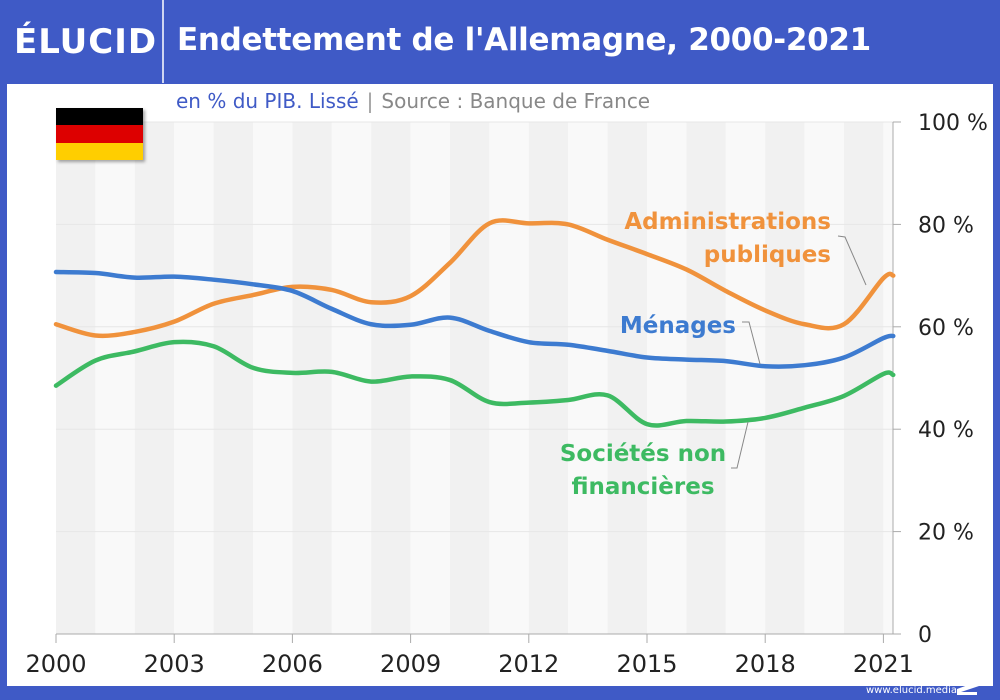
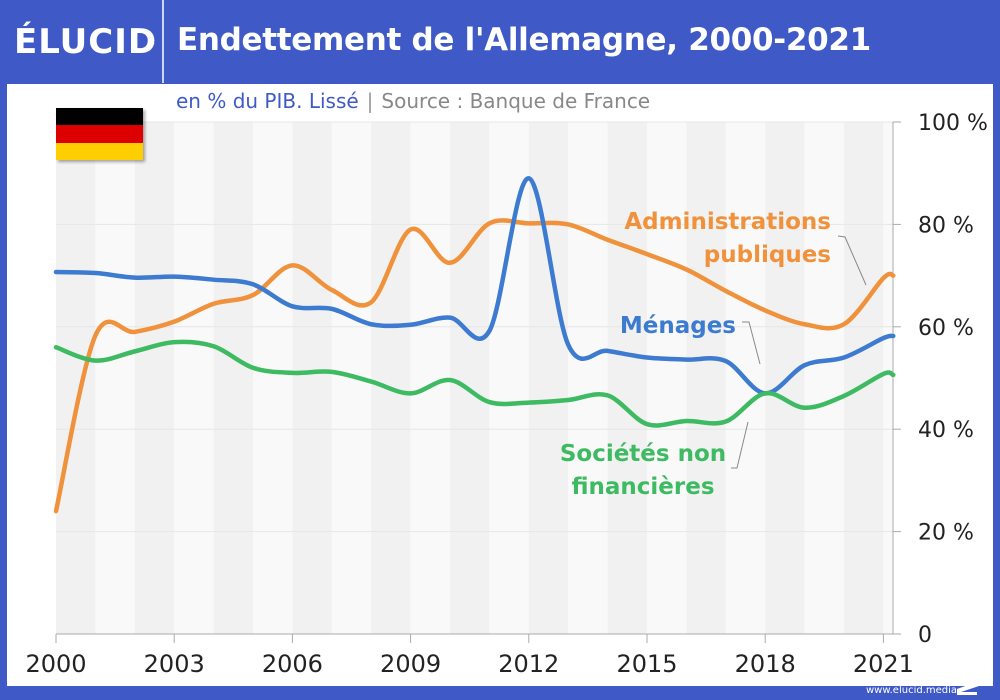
Administrations publiques/2000: 60% -> 24%
Sociétés non financières/2000: 48% -> 56%
Administrations publiques/2006: 68% -> 72%
Ménages/2006: 67% -> 64%
Administrations publiques/2009: 66% -> 79%
Sociétés non financières/2009: 50% -> 47%
Ménages/2012: 57% -> 89%
Ménages/2018: 52% -> 47%
Sociétés non financières/2018: 42% -> 47%
